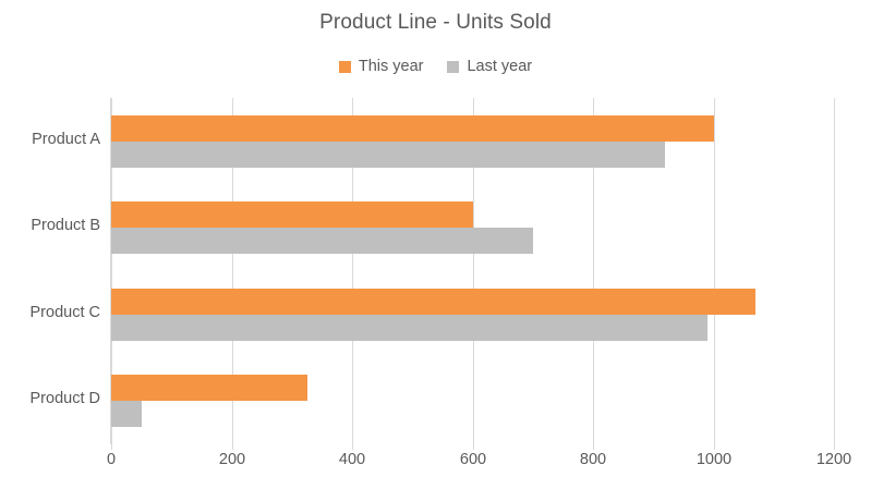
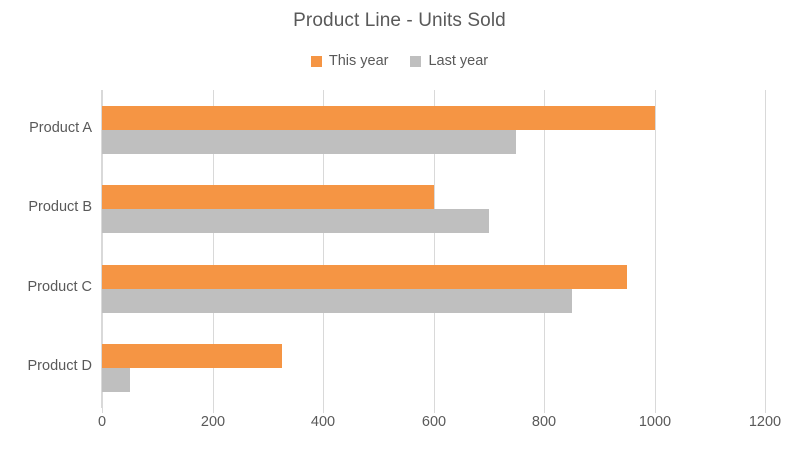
Last year/Product A: 920 -> 750
This year/Product C: 1070 -> 950
Last year/Product C: 990 -> 850
